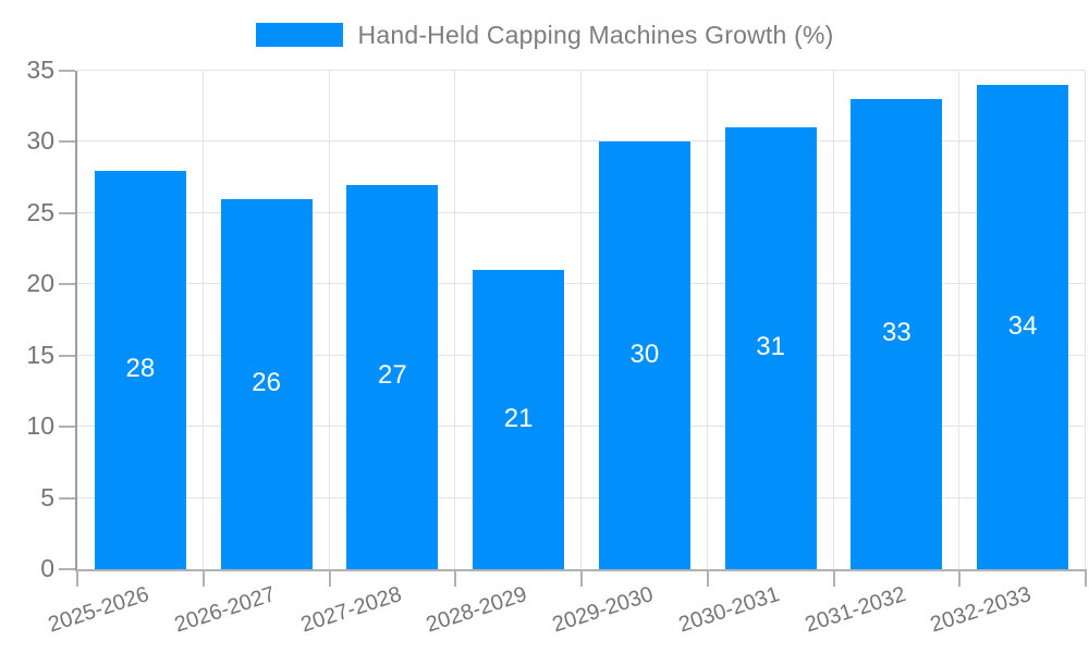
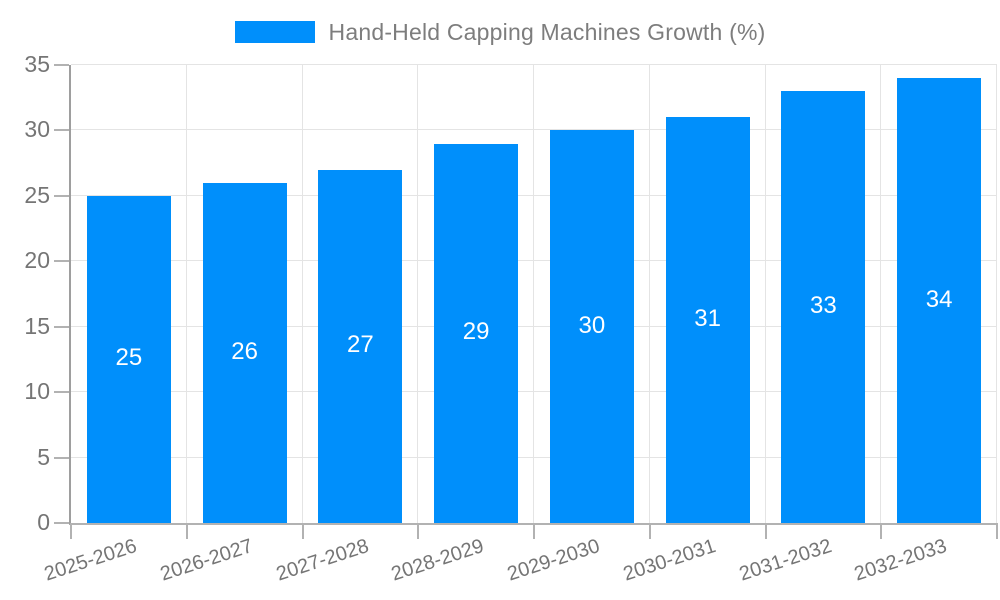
2025-2026: 28 -> 25
2028-2029: 21 -> 29
